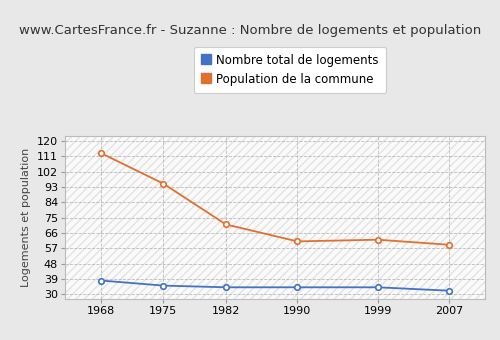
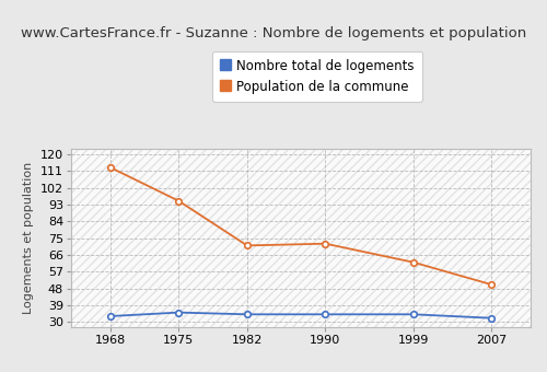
Nombre total de logements/1968: 38 -> 33
Population de la commune/1990: 61 -> 72
Population de la commune/2007: 59 -> 50
